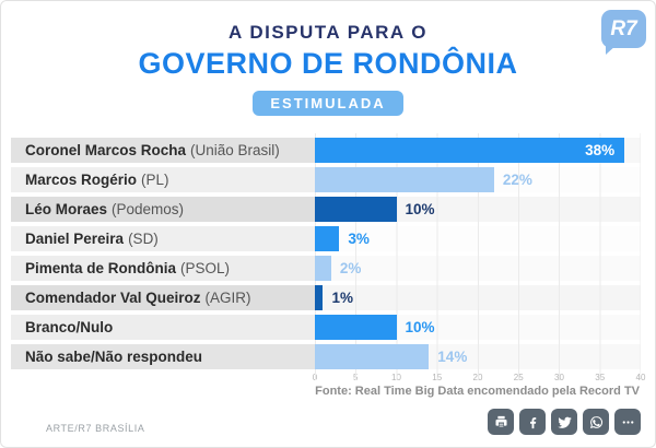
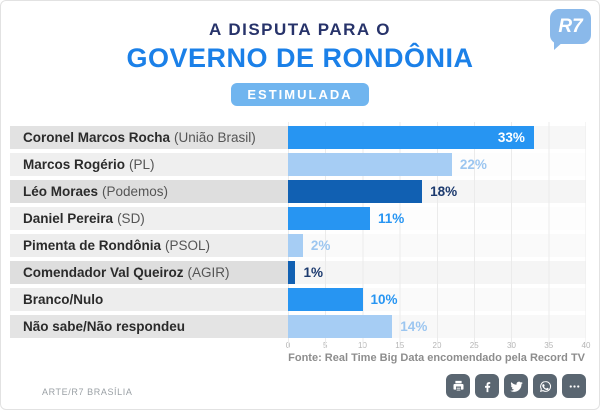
Coronel Marcos Rocha (União Brasil): 38% -> 33%
Léo Moraes (Podemos): 10% -> 18%
Daniel Pereira (SD): 3% -> 11%
